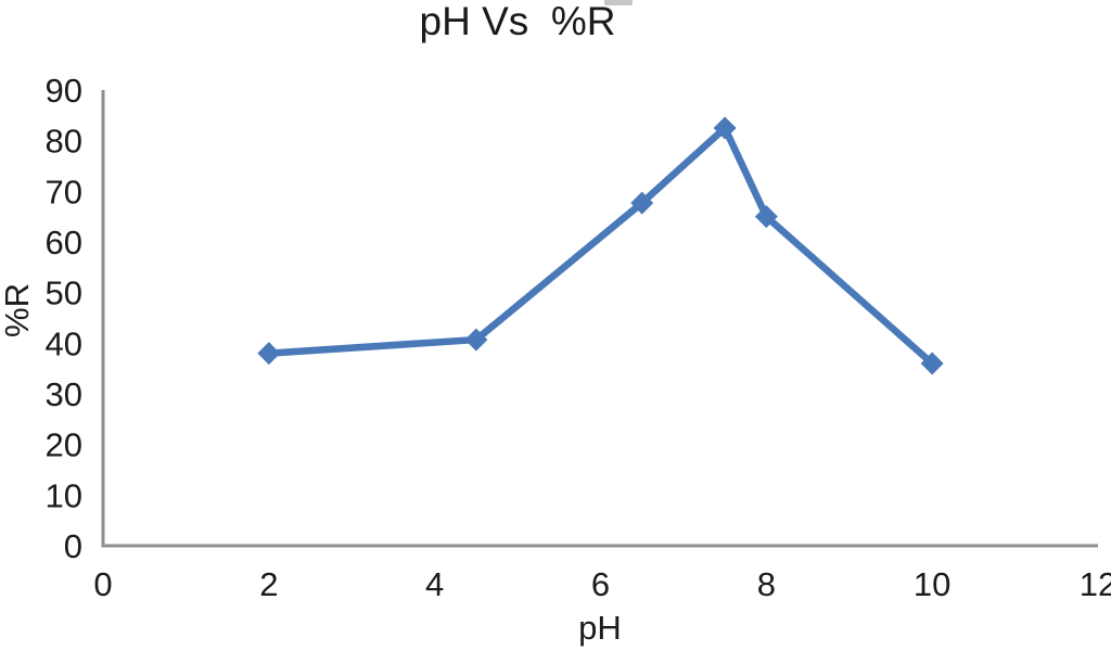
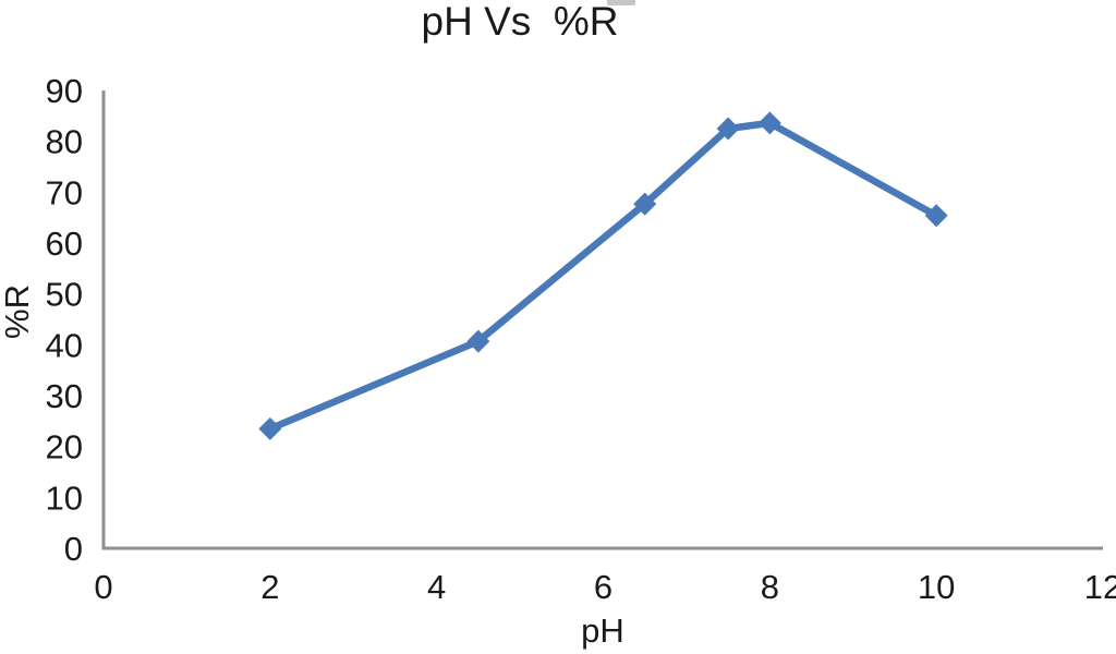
2: 38 -> 24
8: 65 -> 84
10: 36 -> 65
